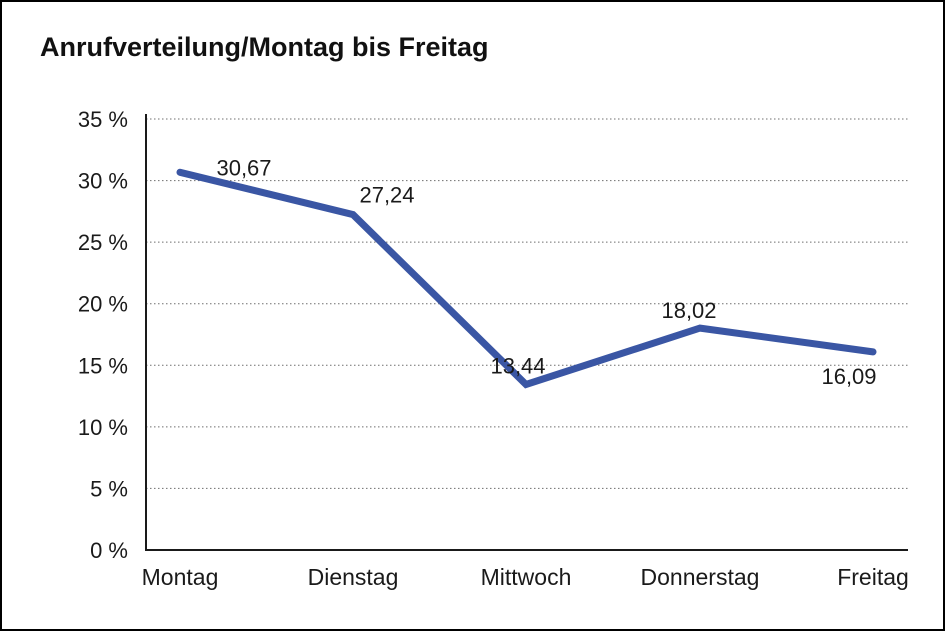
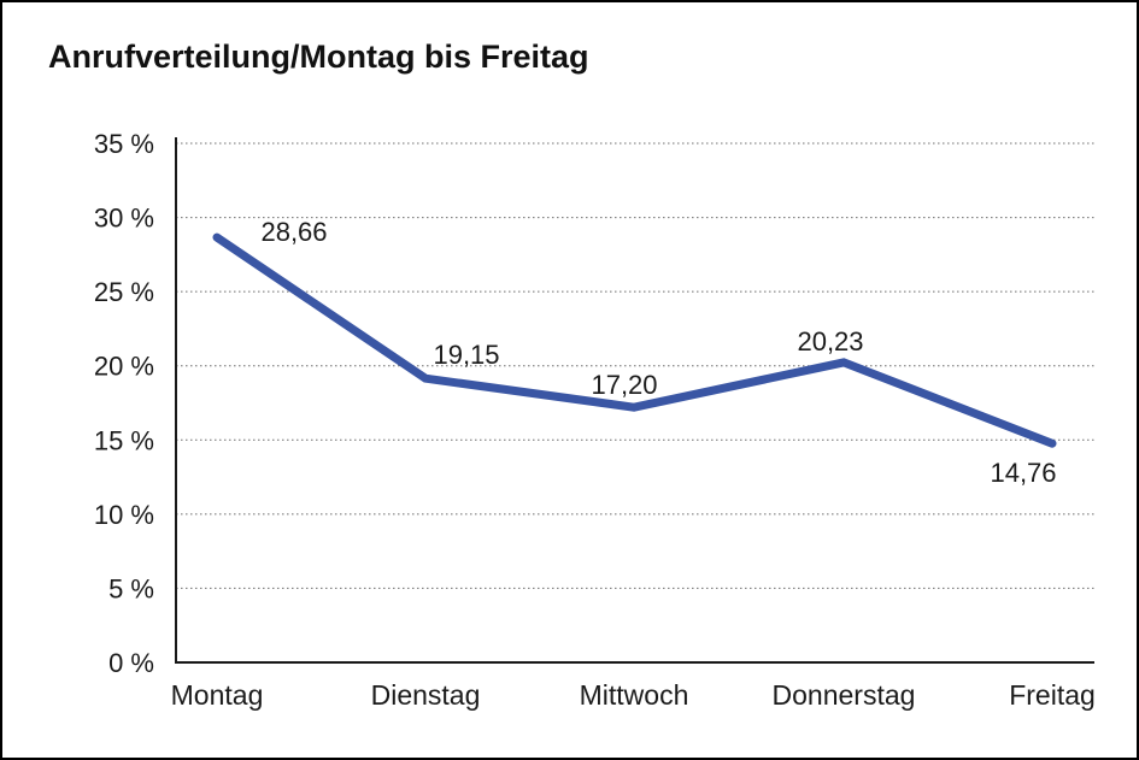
Montag: 30,67 -> 28,66
Dienstag: 27,24 -> 19,15
Mittwoch: 13,44 -> 17,20
Donnerstag: 18,02 -> 20,23
Freitag: 16,09 -> 14,76
